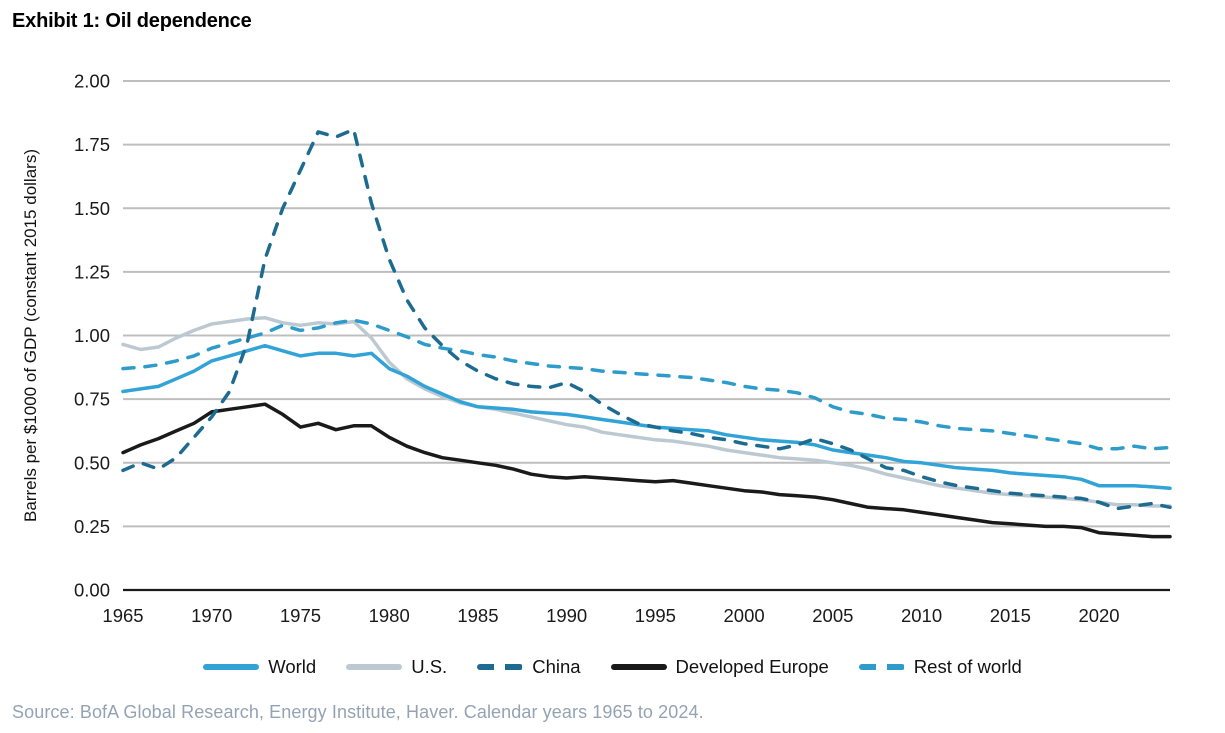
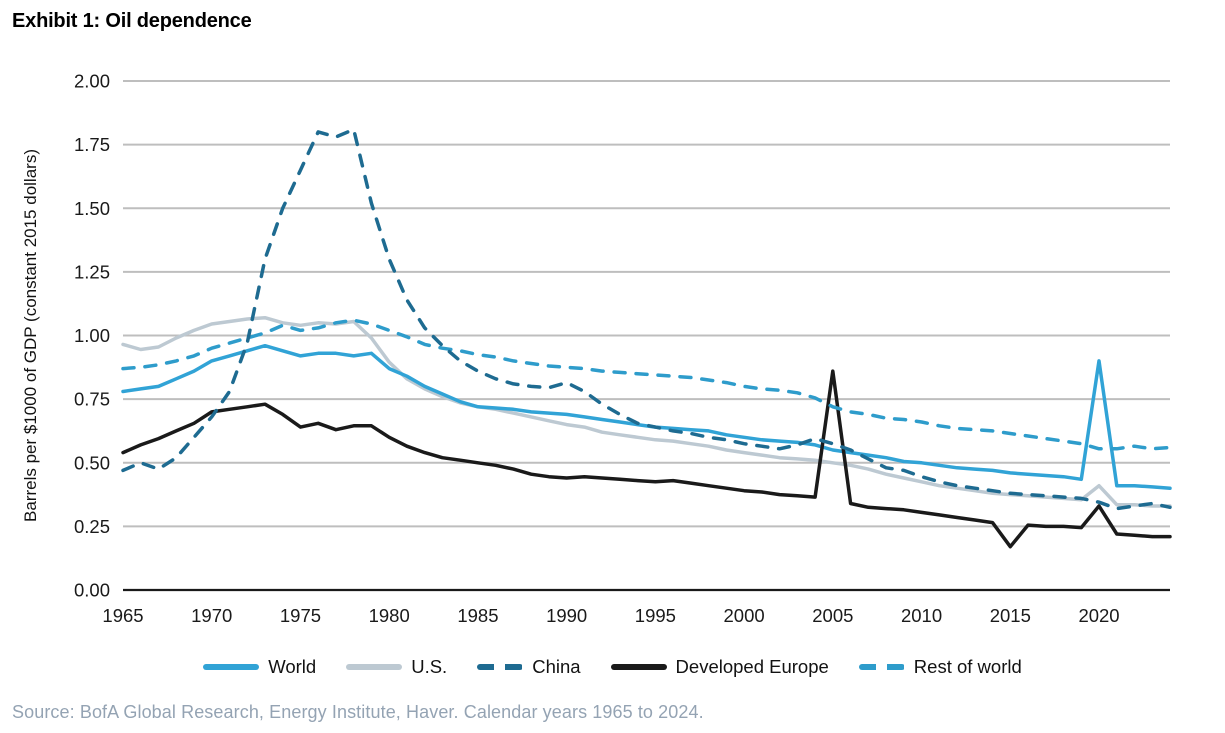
Developed Europe/2005: 0.35 -> 0.86
Developed Europe/2015: 0.26 -> 0.17
World/2020: 0.41 -> 0.90
U.S./2020: 0.34 -> 0.41
Developed Europe/2020: 0.23 -> 0.33
